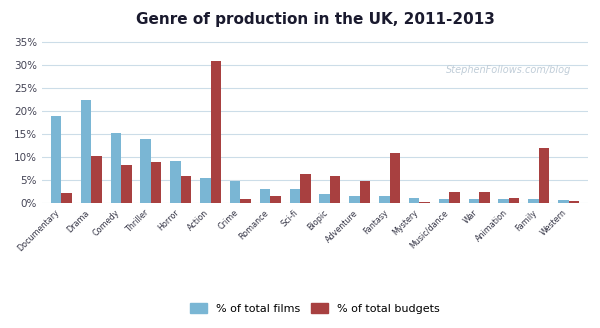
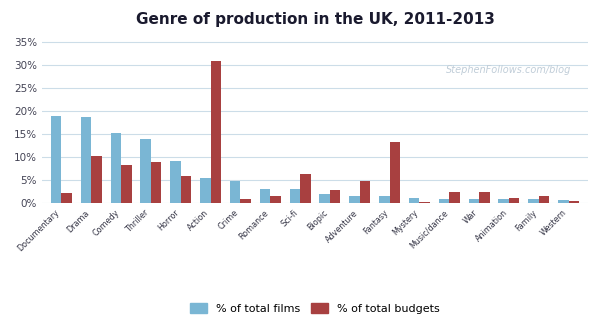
% of total films/Drama: 22.5% -> 18.8%
% of total budgets/Biopic: 6.0% -> 3.0%
% of total budgets/Fantasy: 11.0% -> 13.3%
% of total budgets/Family: 12.0% -> 1.6%
